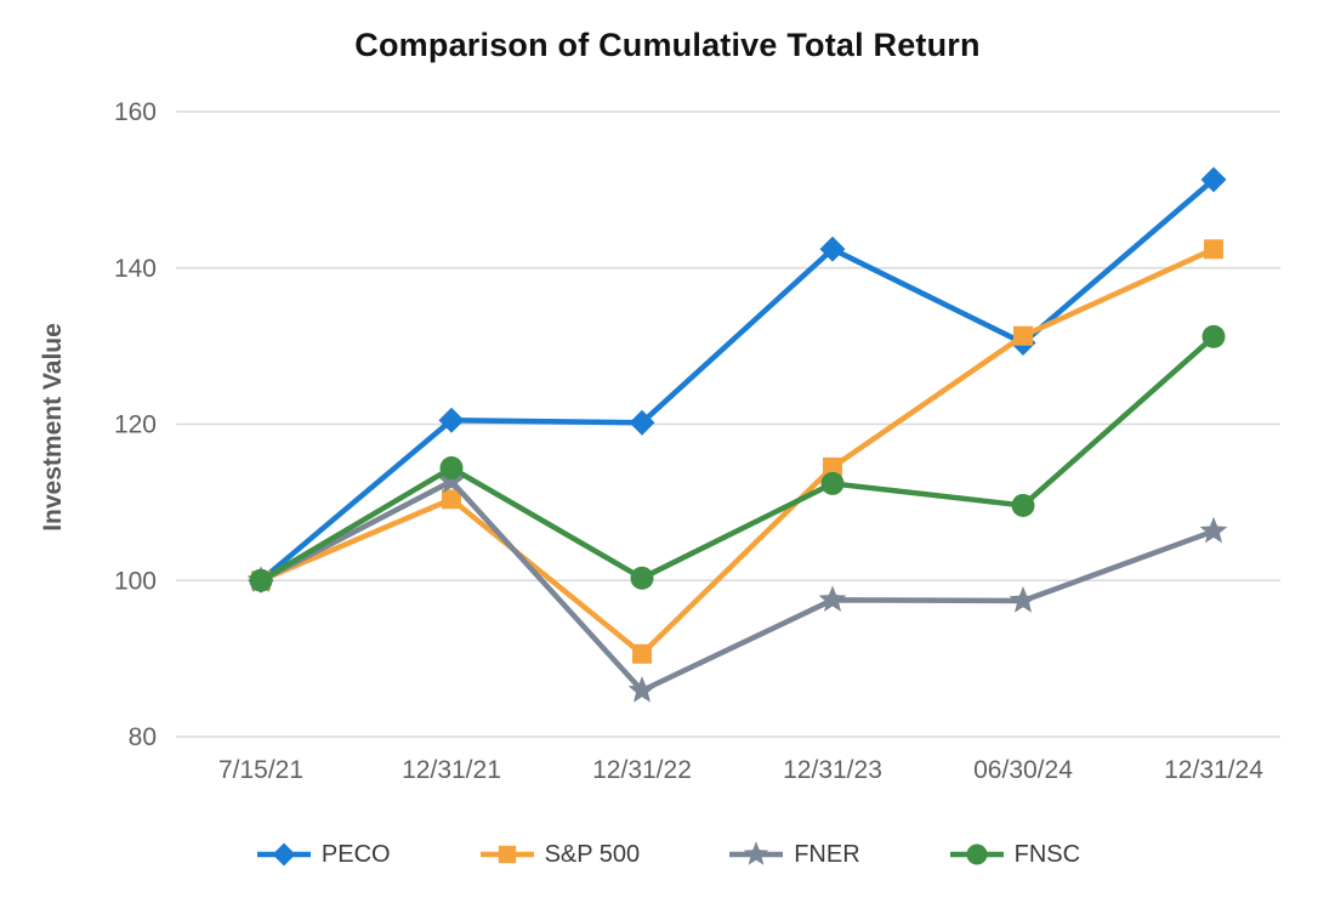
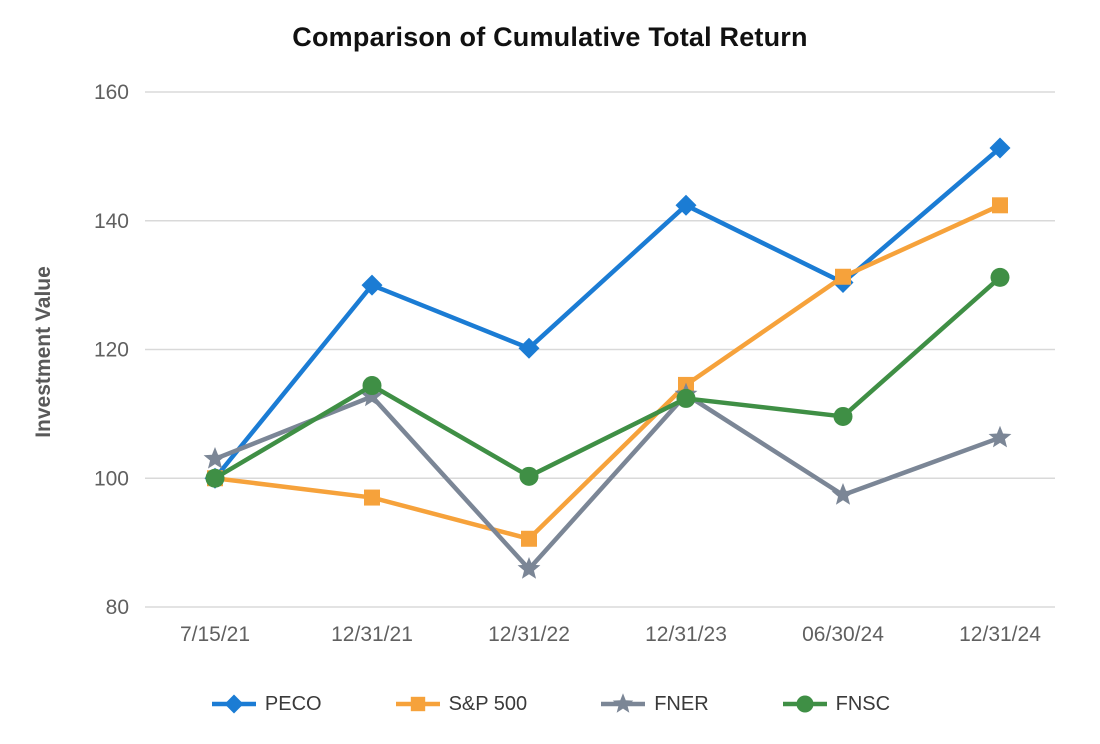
FNER/7/15/21: 100 -> 103
PECO/12/31/21: 120 -> 130
S&P 500/12/31/21: 110 -> 97
FNER/12/31/23: 98 -> 113
